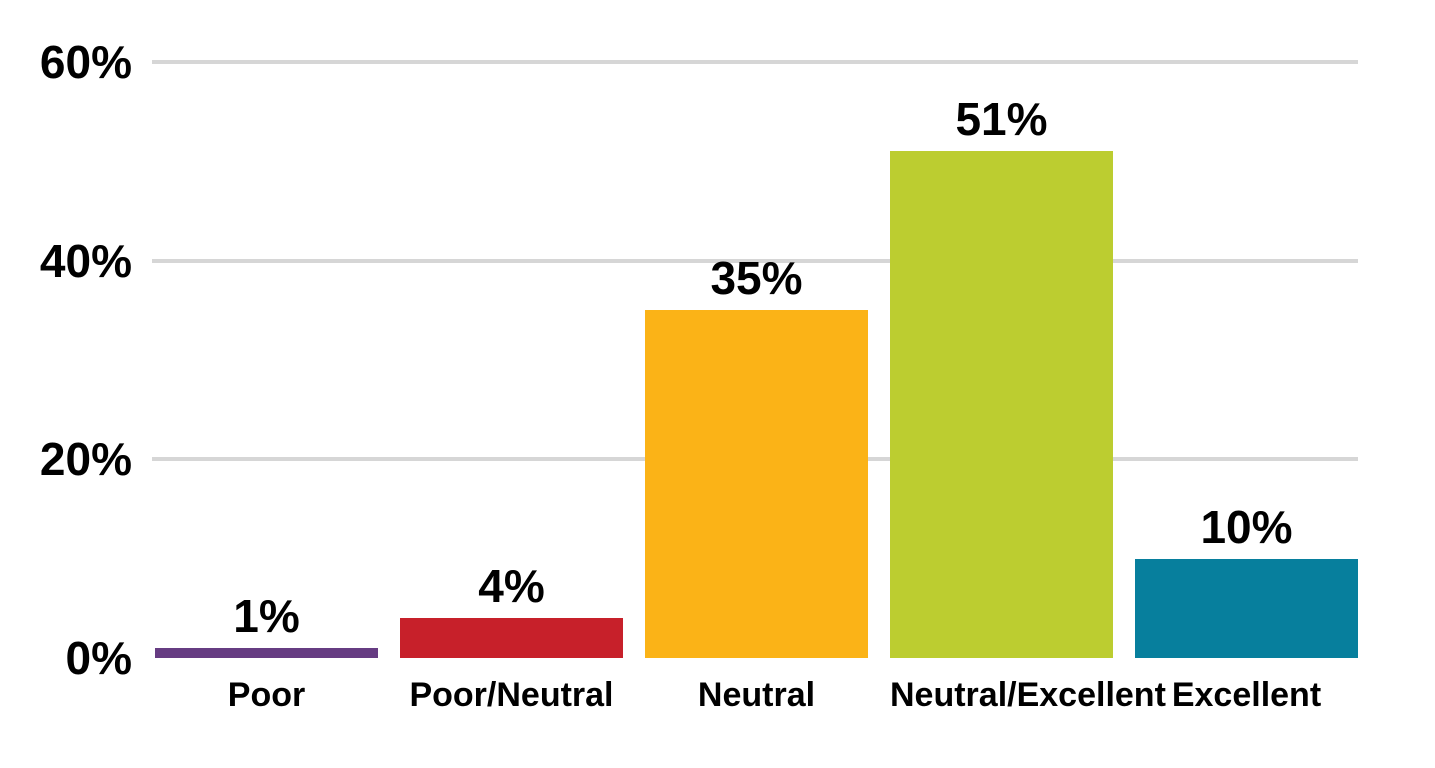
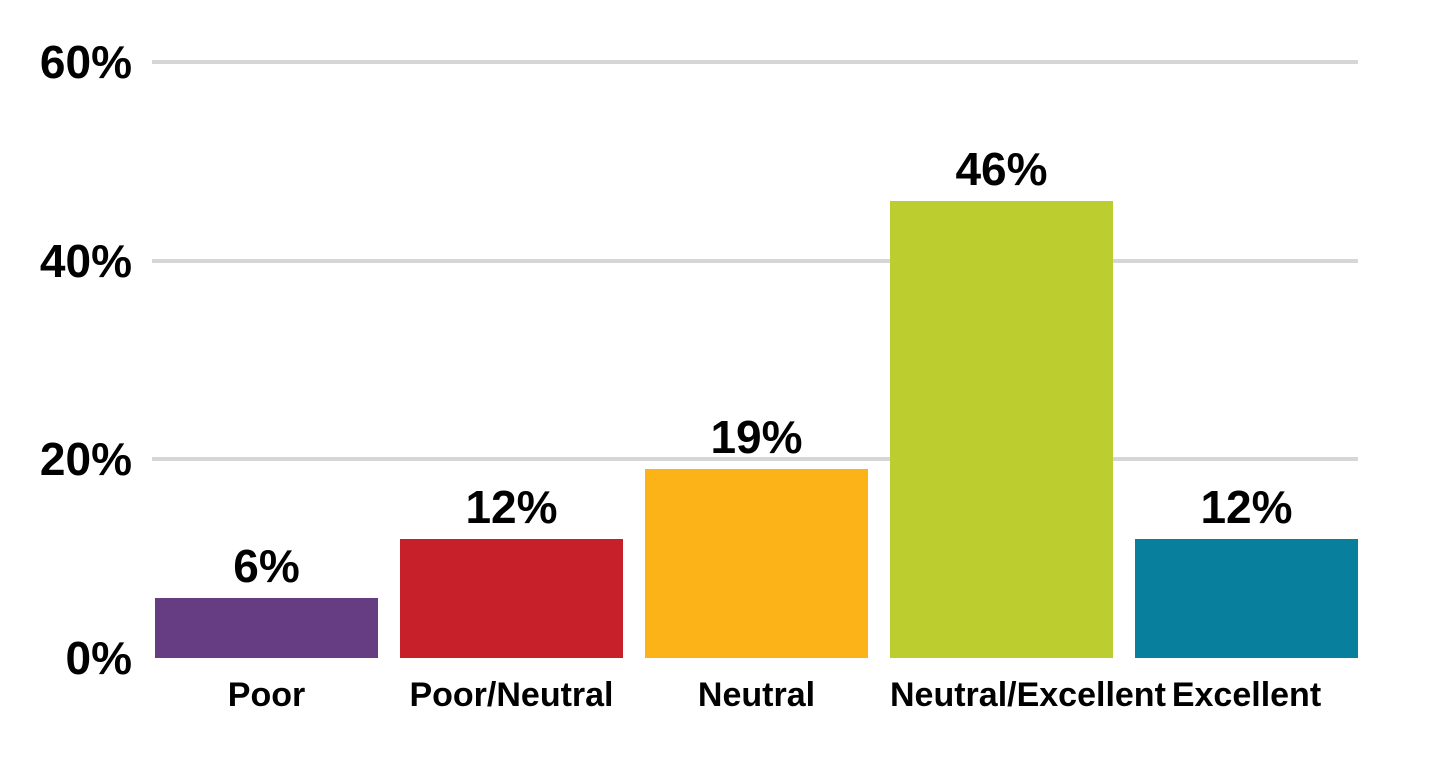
Poor: 1% -> 6%
Poor/Neutral: 4% -> 12%
Neutral: 35% -> 19%
Neutral/Excellent: 51% -> 46%
Excellent: 10% -> 12%
